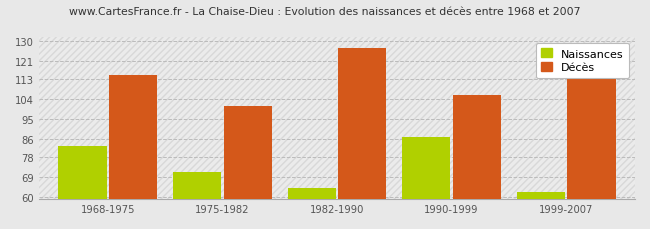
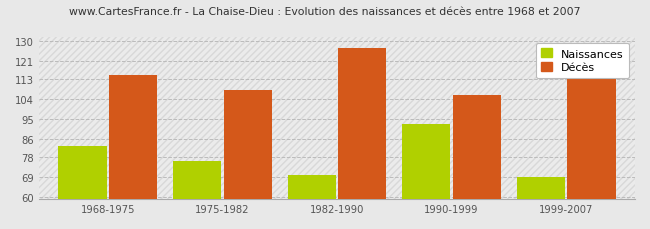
Naissances/1975-1982: 71 -> 76
Décès/1975-1982: 101 -> 108
Naissances/1982-1990: 64 -> 70
Naissances/1990-1999: 87 -> 93
Naissances/1999-2007: 62 -> 69
